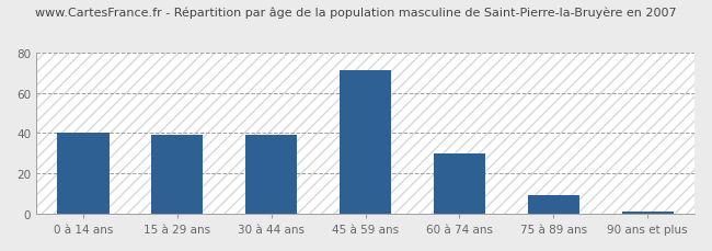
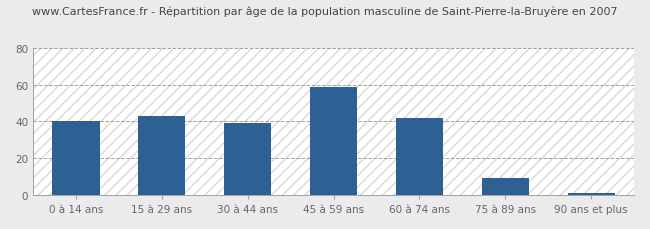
15 à 29 ans: 39 -> 43
45 à 59 ans: 71 -> 59
60 à 74 ans: 30 -> 42
